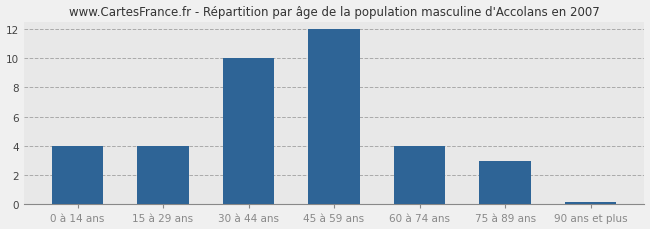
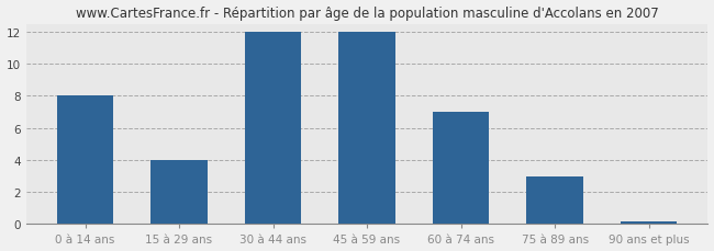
0 à 14 ans: 4.0 -> 8.0
30 à 44 ans: 10.0 -> 12.0
60 à 74 ans: 4.0 -> 7.0
